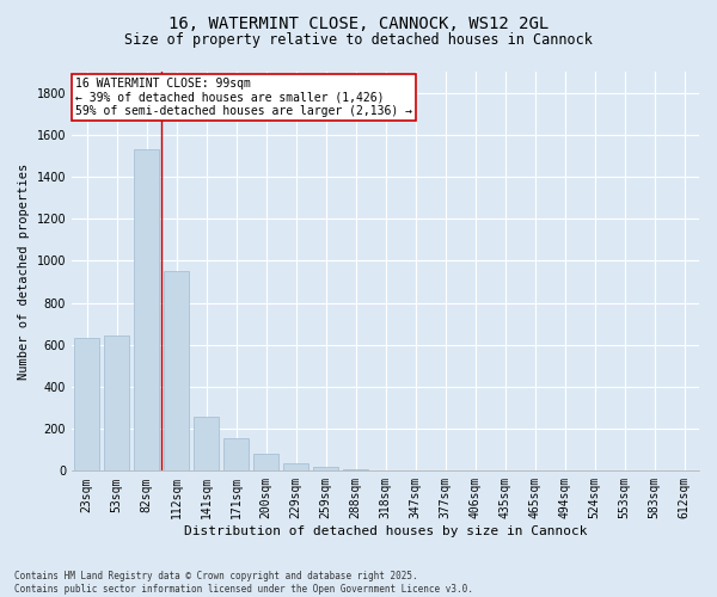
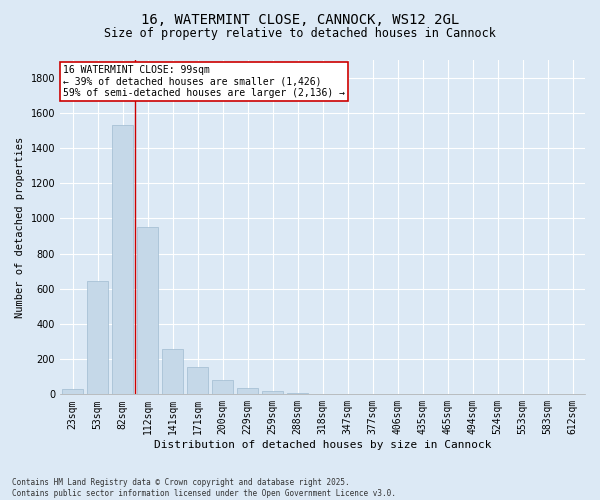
23sqm: 630 -> 30
